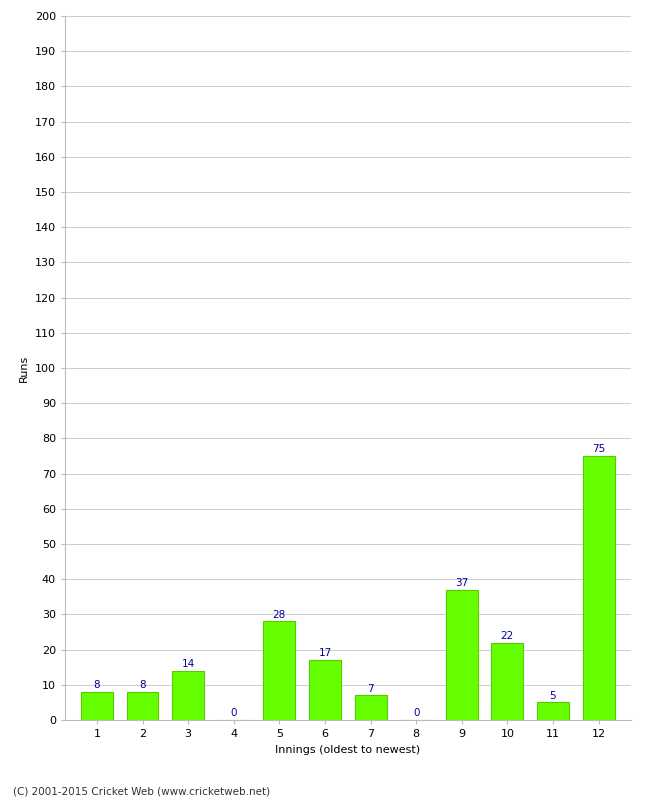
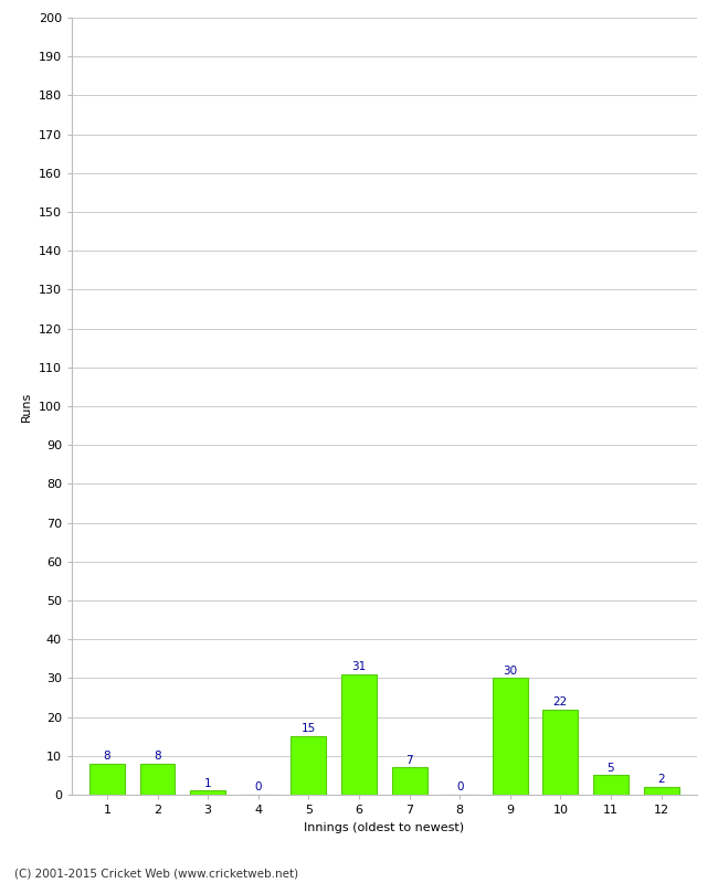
3: 14 -> 1
5: 28 -> 15
6: 17 -> 31
9: 37 -> 30
12: 75 -> 2
